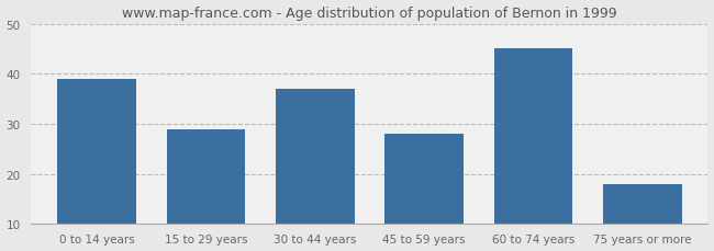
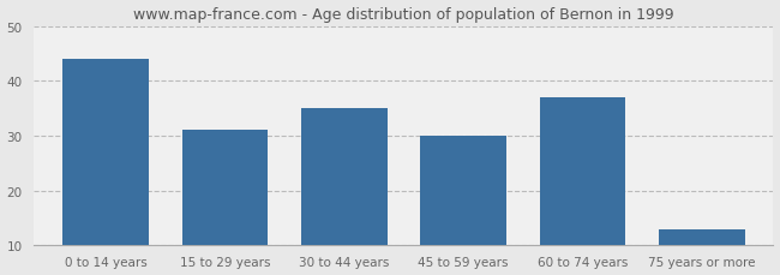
0 to 14 years: 39 -> 44
15 to 29 years: 29 -> 31
30 to 44 years: 37 -> 35
45 to 59 years: 28 -> 30
60 to 74 years: 45 -> 37
75 years or more: 18 -> 13
